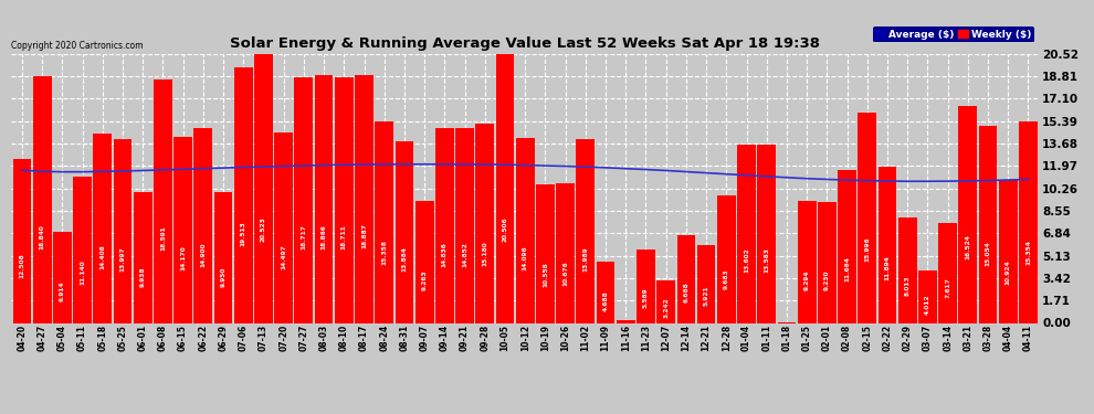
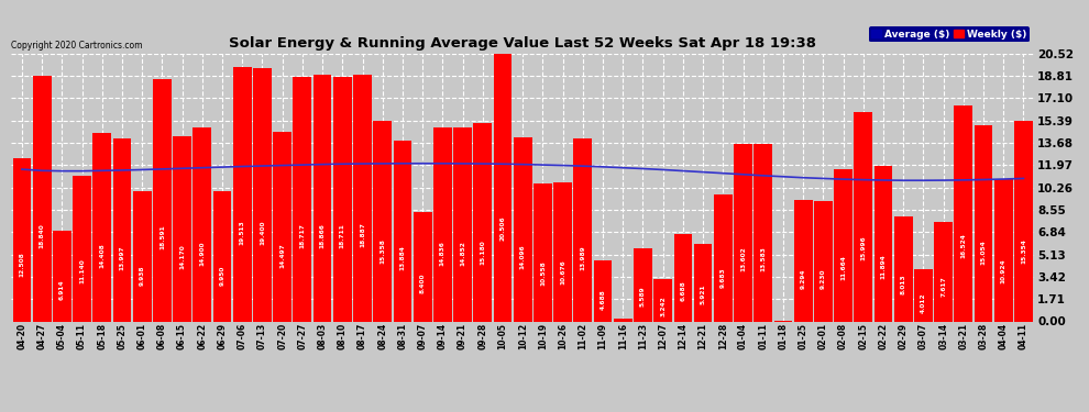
Weekly ($)/07-13: 20.5 -> 19.4
Weekly ($)/09-07: 9.3 -> 8.4
